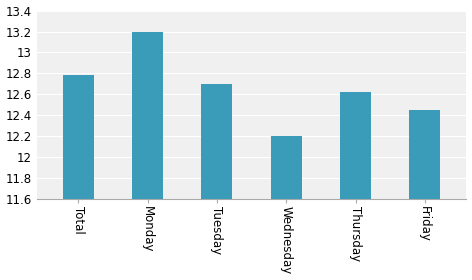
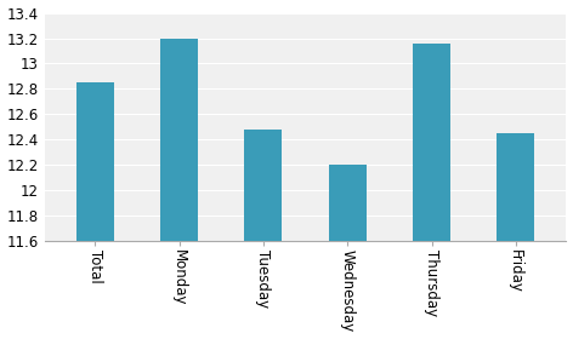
Total: 12.79 -> 12.85
Tuesday: 12.70 -> 12.48
Thursday: 12.62 -> 13.16
